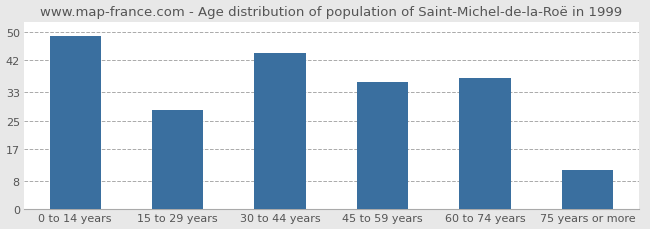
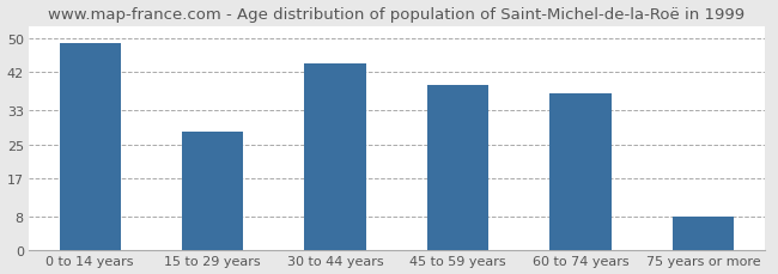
45 to 59 years: 36 -> 39
75 years or more: 11 -> 8
